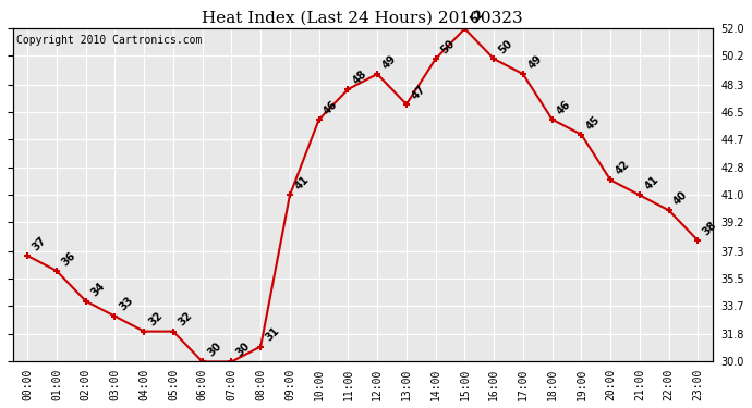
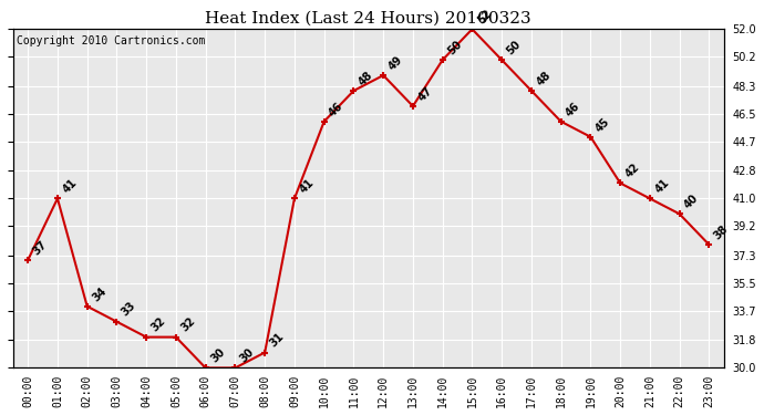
01:00: 36 -> 41
17:00: 49 -> 48
